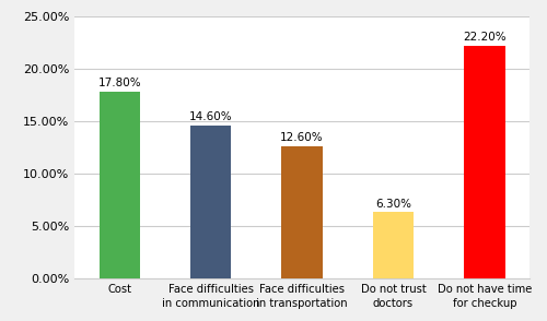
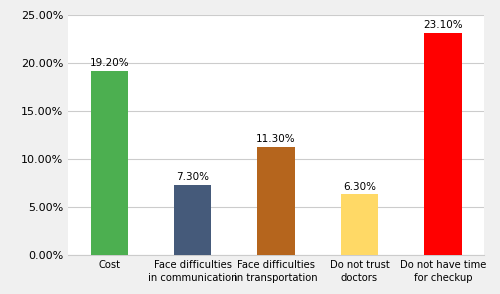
Cost: 17.80% -> 19.20%
Face difficulties in communication: 14.60% -> 7.30%
Face difficulties in transportation: 12.60% -> 11.30%
Do not have time for checkup: 22.20% -> 23.10%
